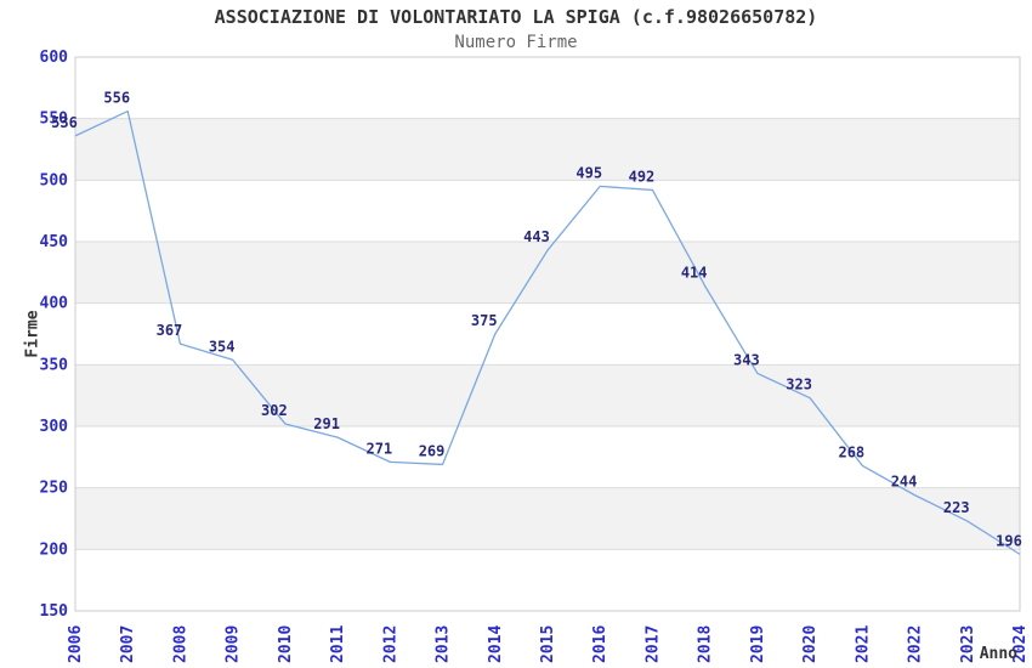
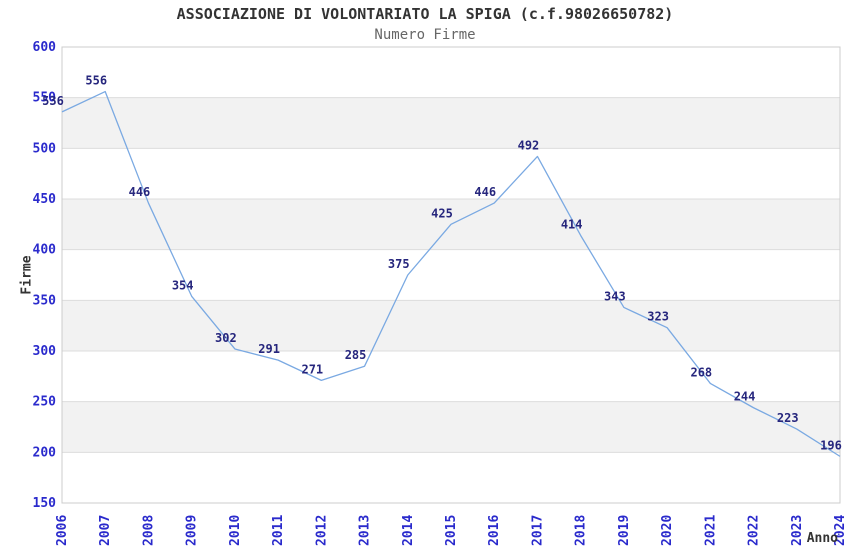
2008: 367 -> 446
2013: 269 -> 285
2015: 443 -> 425
2016: 495 -> 446
